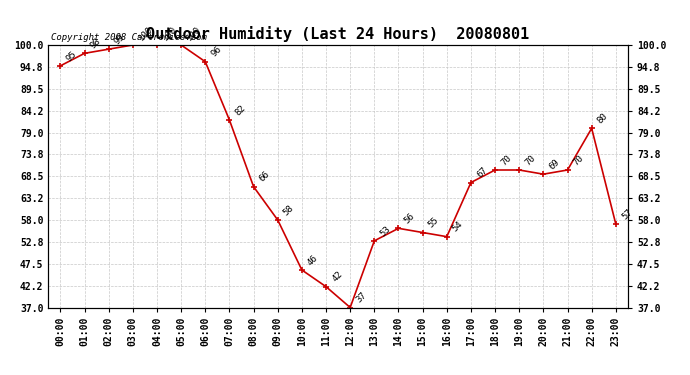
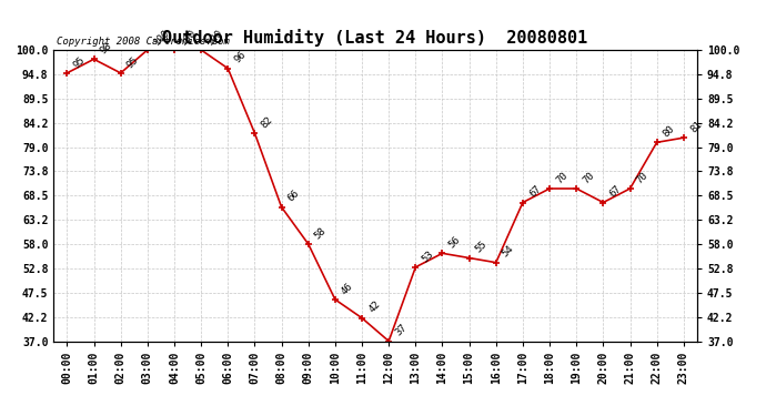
02:00: 99 -> 95
20:00: 69 -> 67
23:00: 57 -> 81
